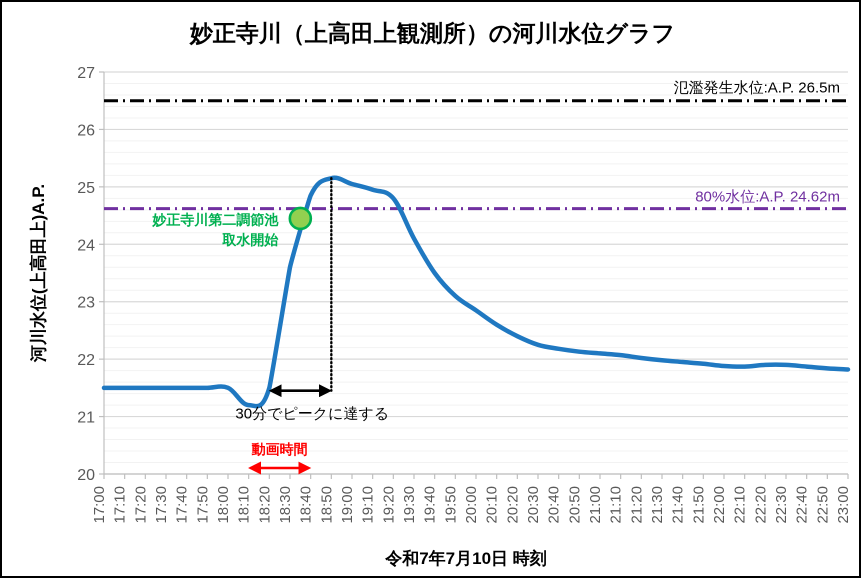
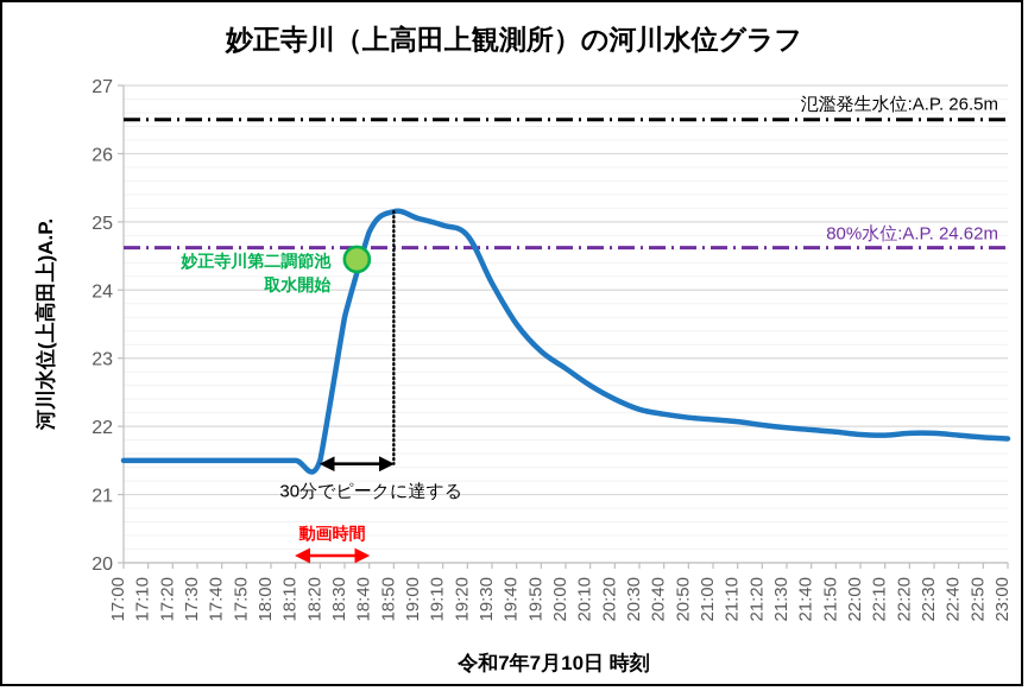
18:10: 21.2 -> 21.5
